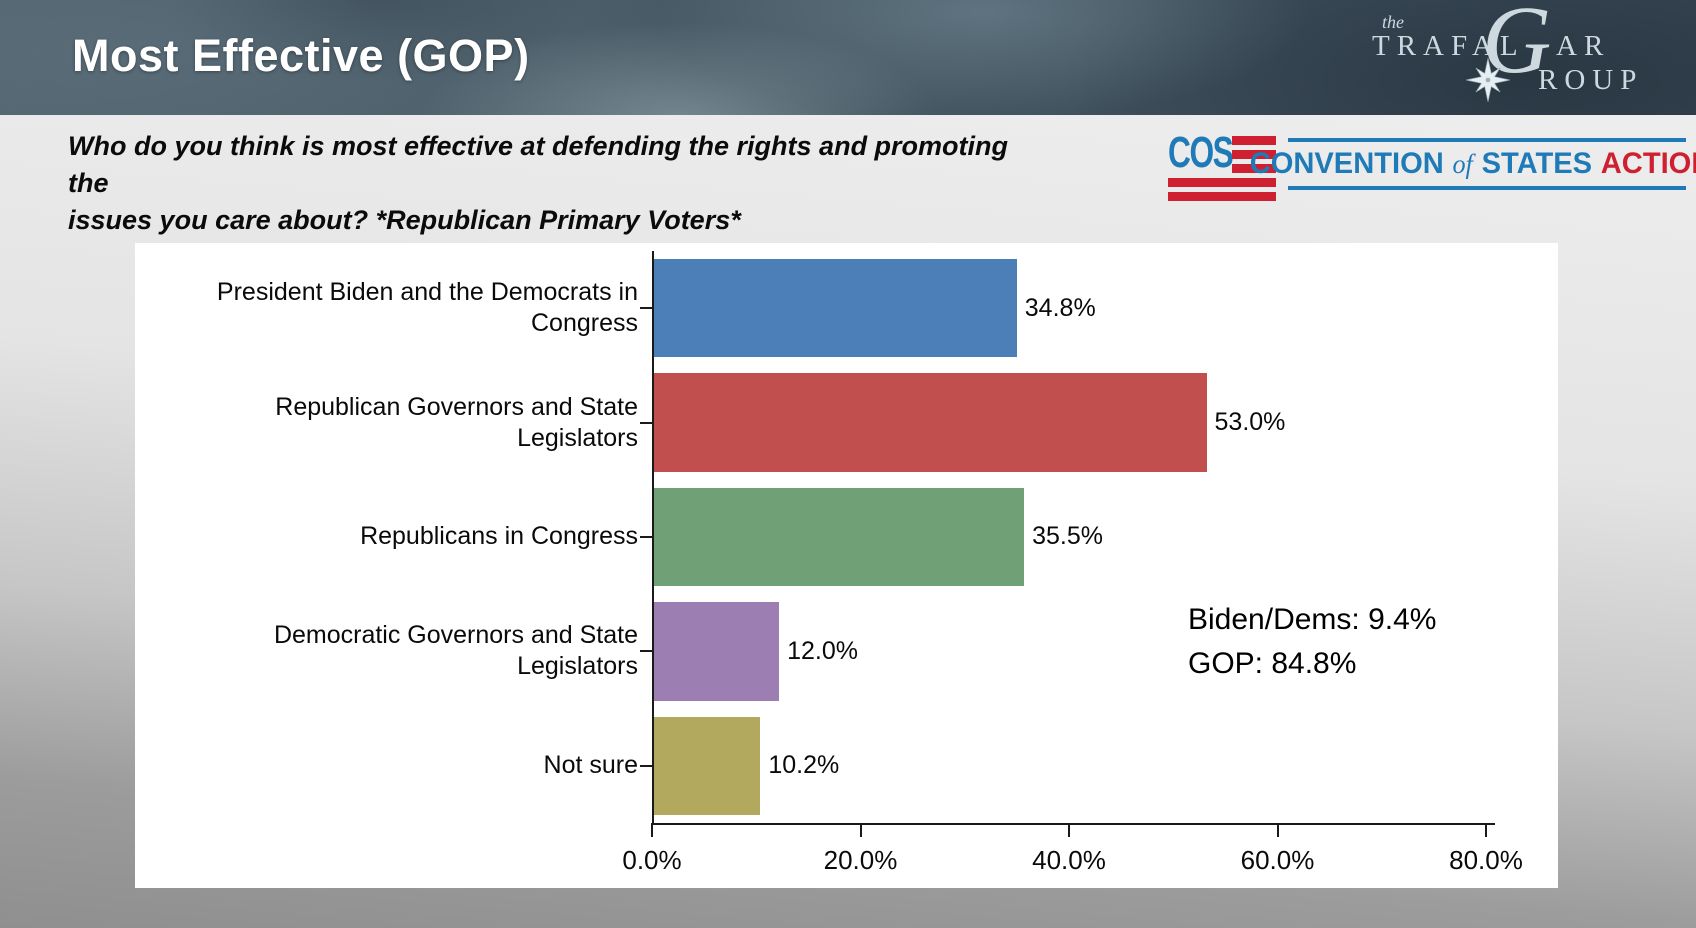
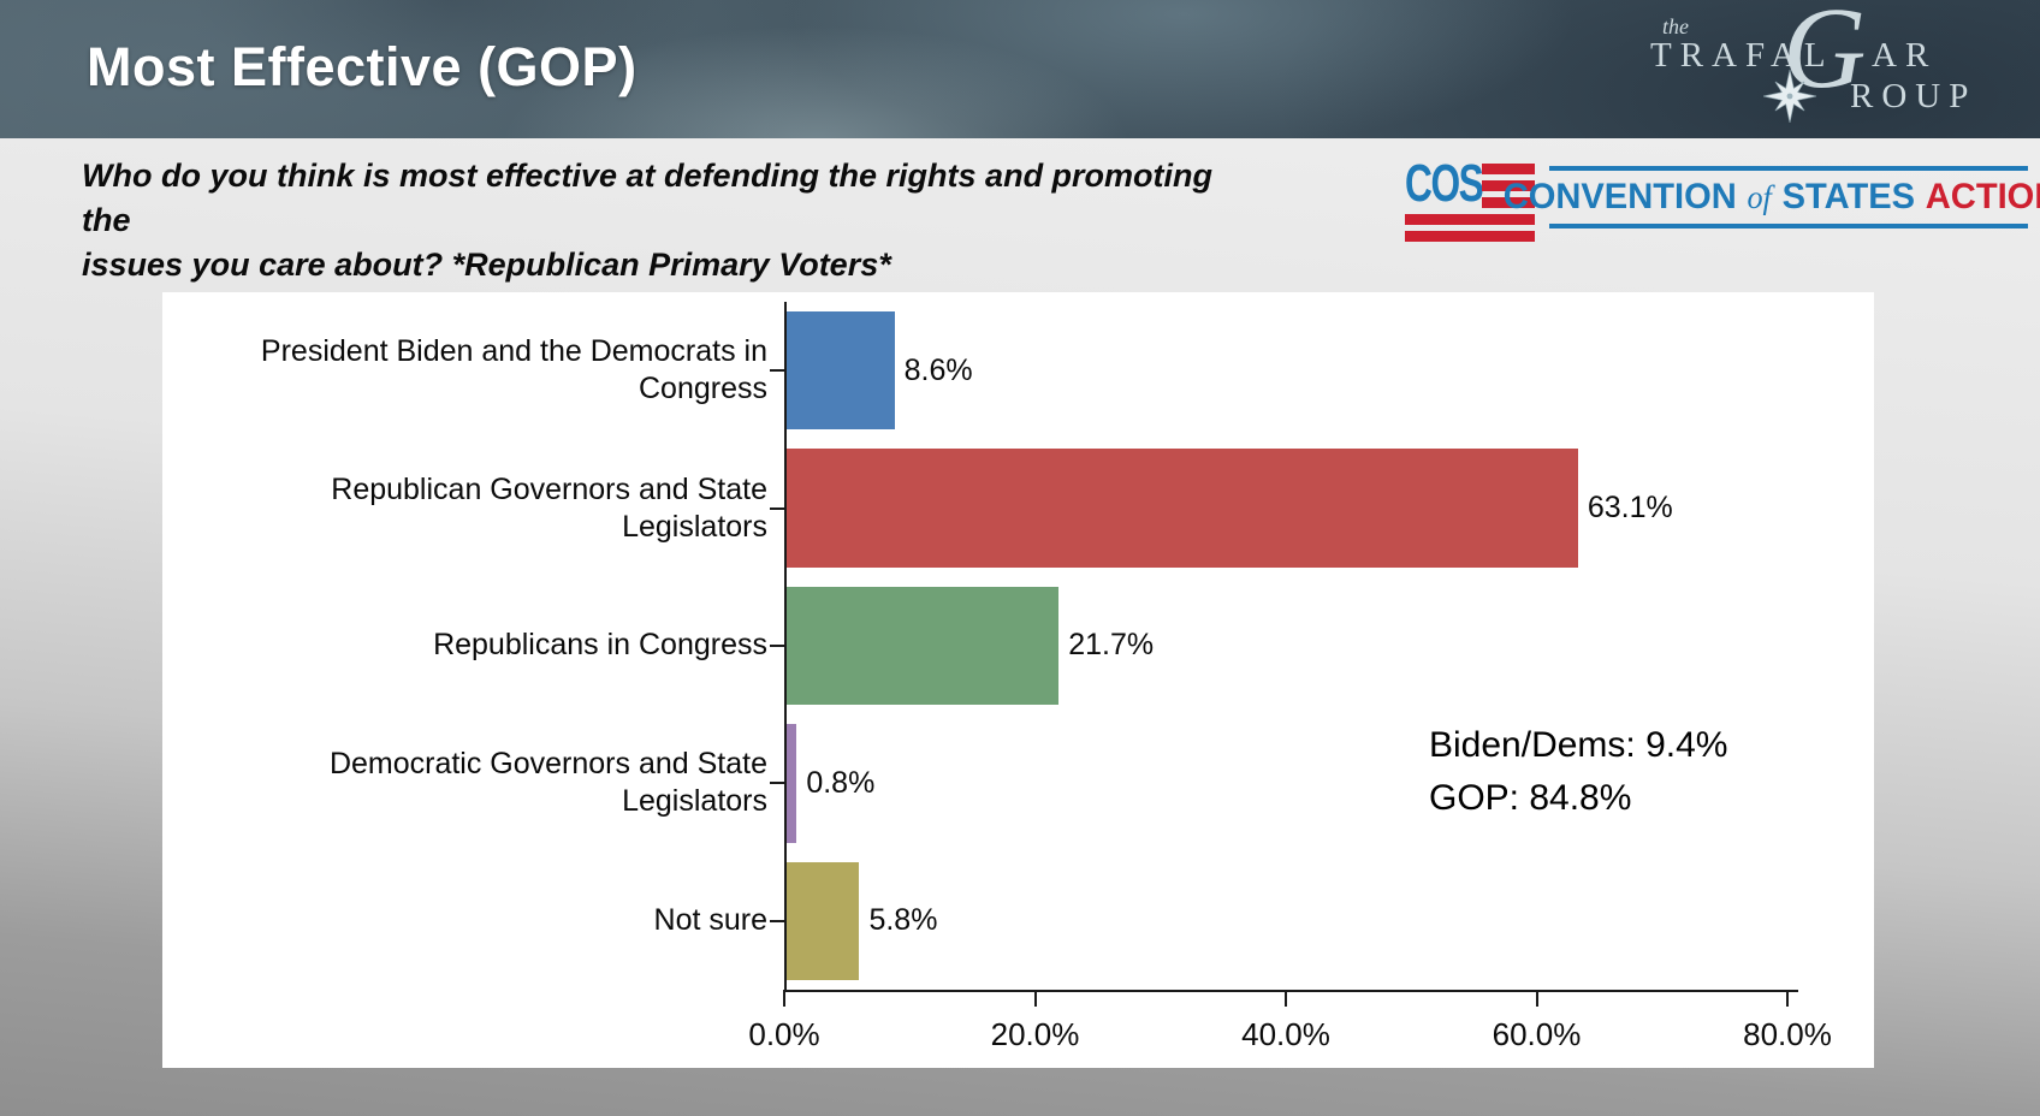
President Biden and the Democrats in Congress: 34.8% -> 8.6%
Republican Governors and State Legislators: 53.0% -> 63.1%
Republicans in Congress: 35.5% -> 21.7%
Democratic Governors and State Legislators: 12.0% -> 0.8%
Not sure: 10.2% -> 5.8%
